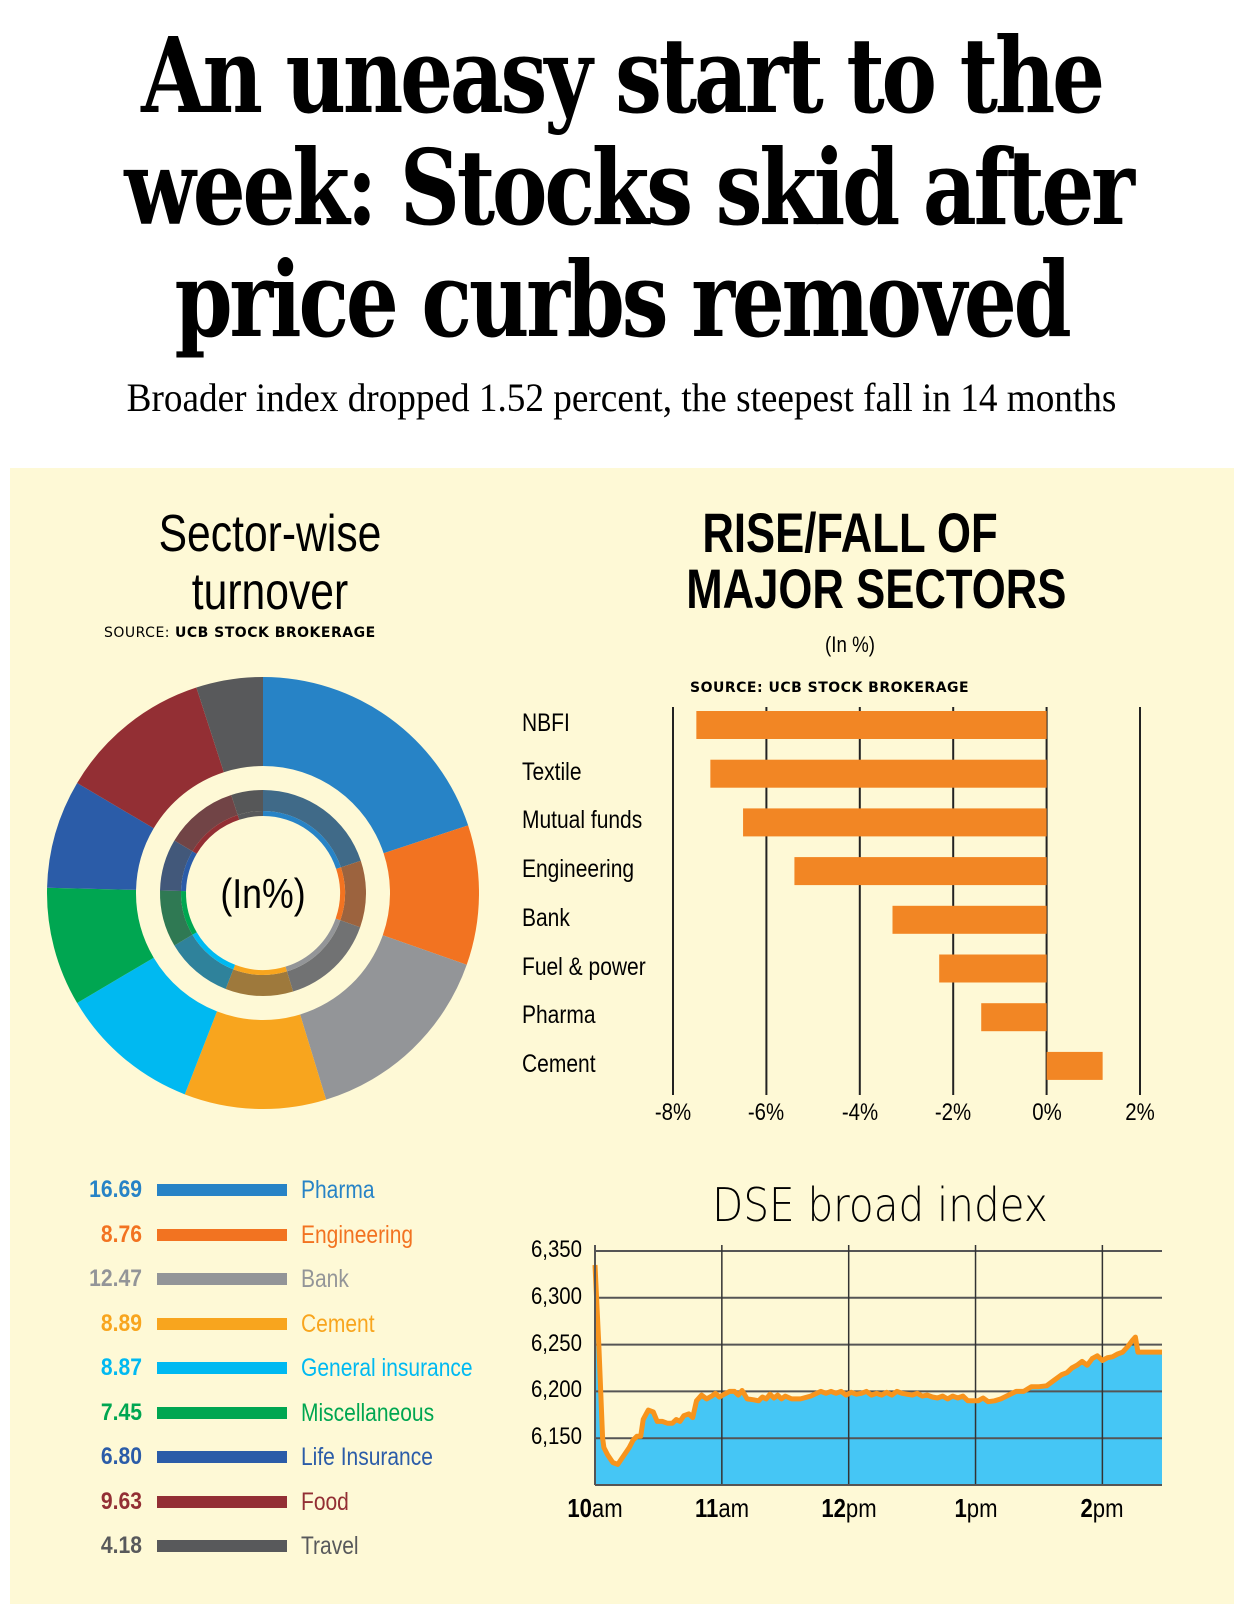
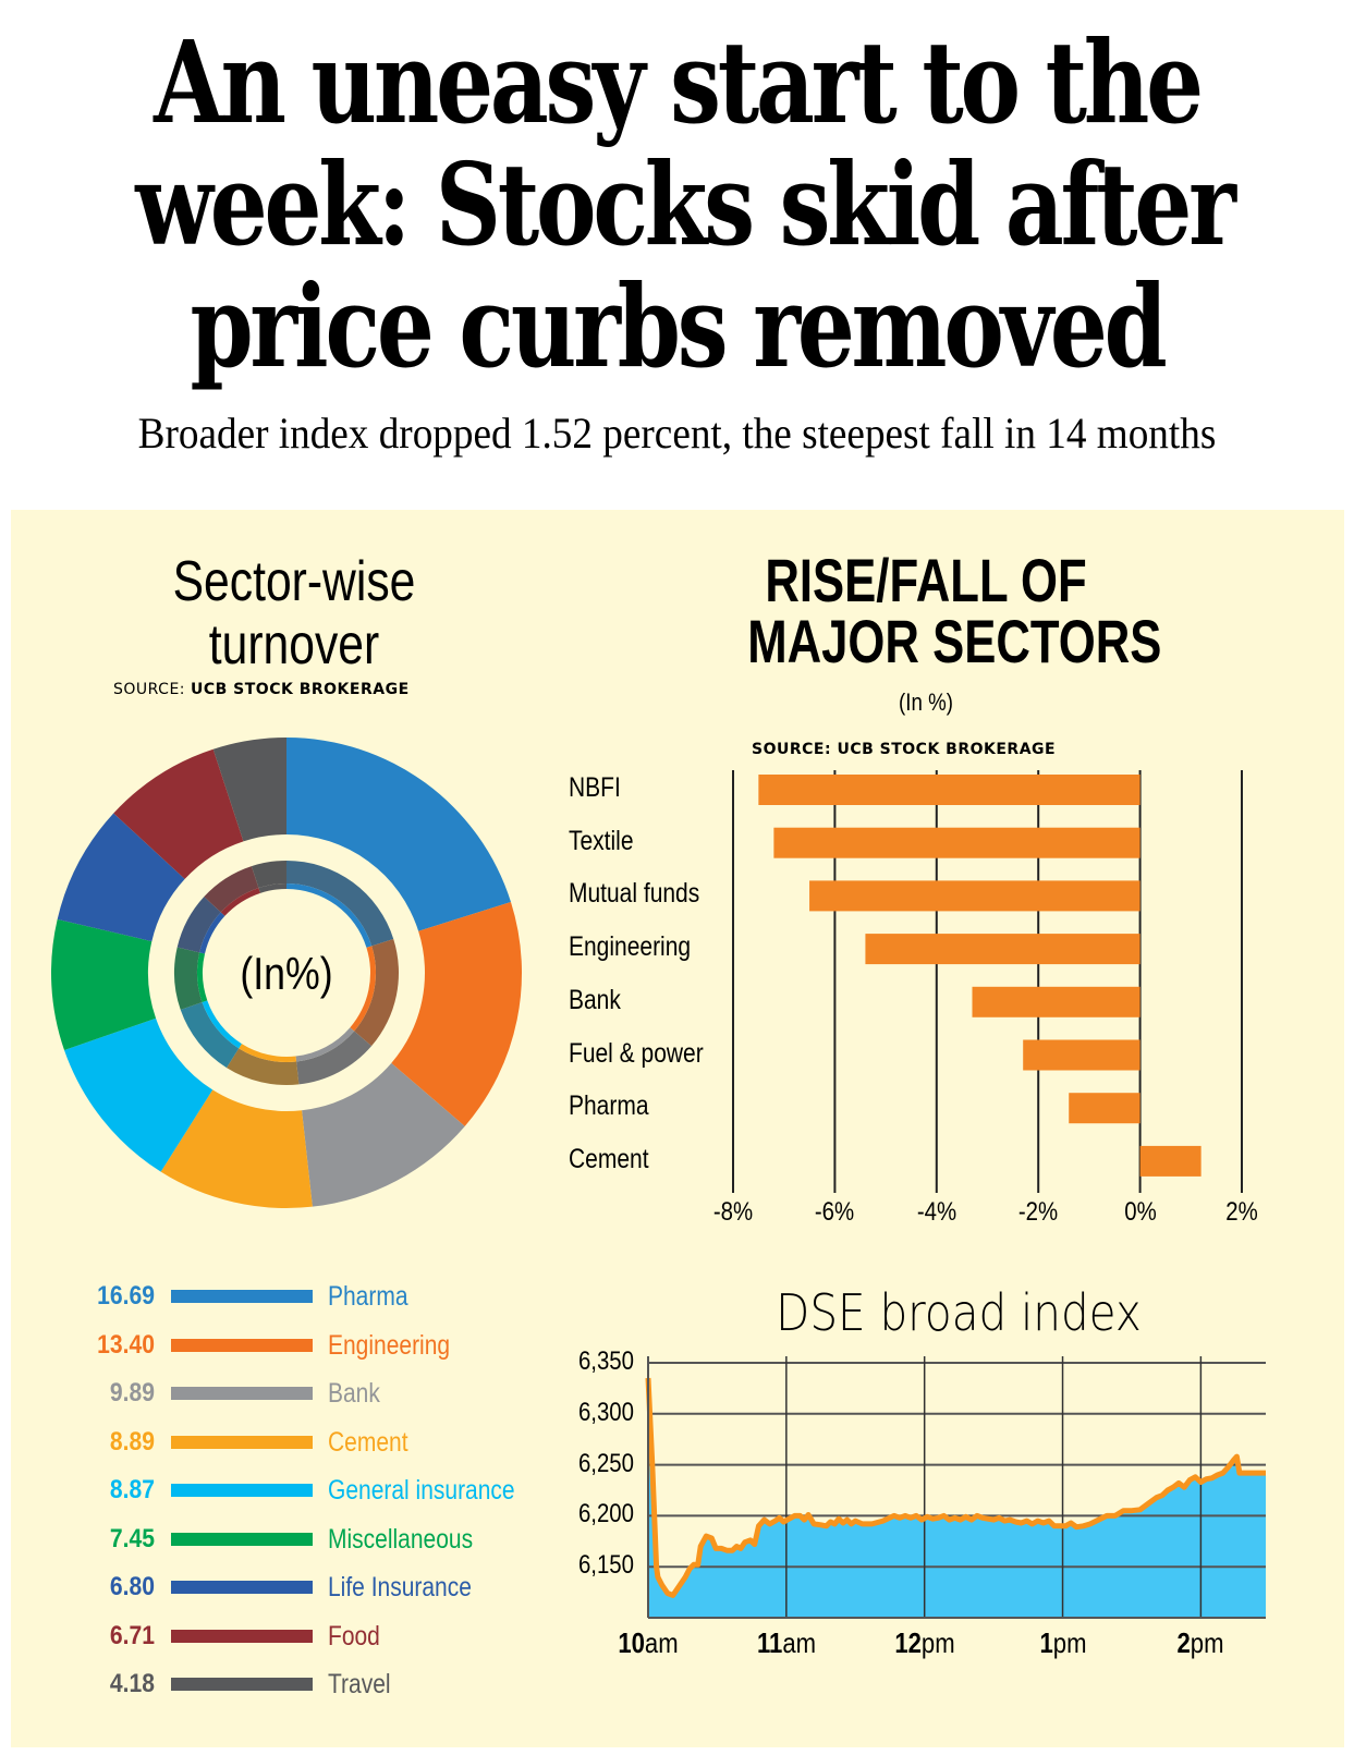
Sector-wise turnover/Engineering: 8.76 -> 13.40
Sector-wise turnover/Bank: 12.47 -> 9.89
Sector-wise turnover/Food: 9.63 -> 6.71
